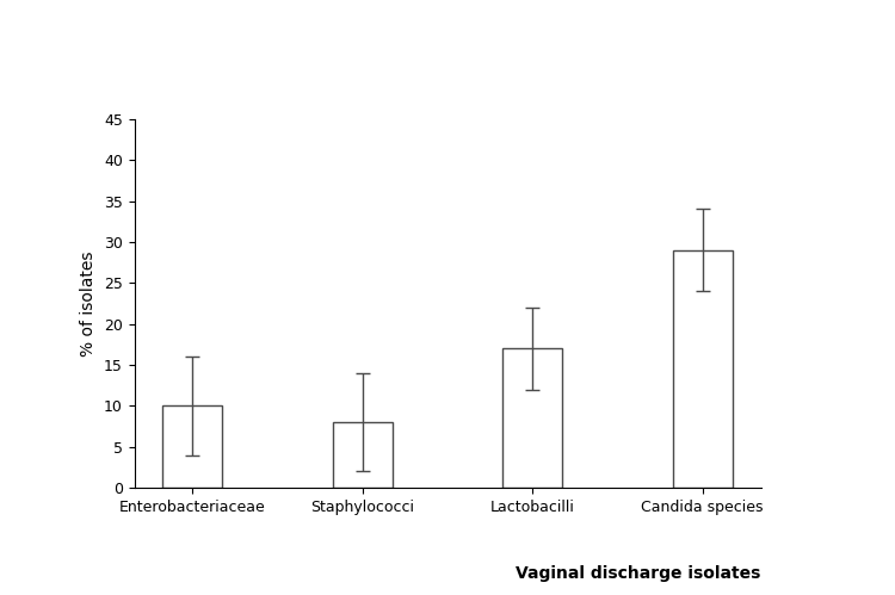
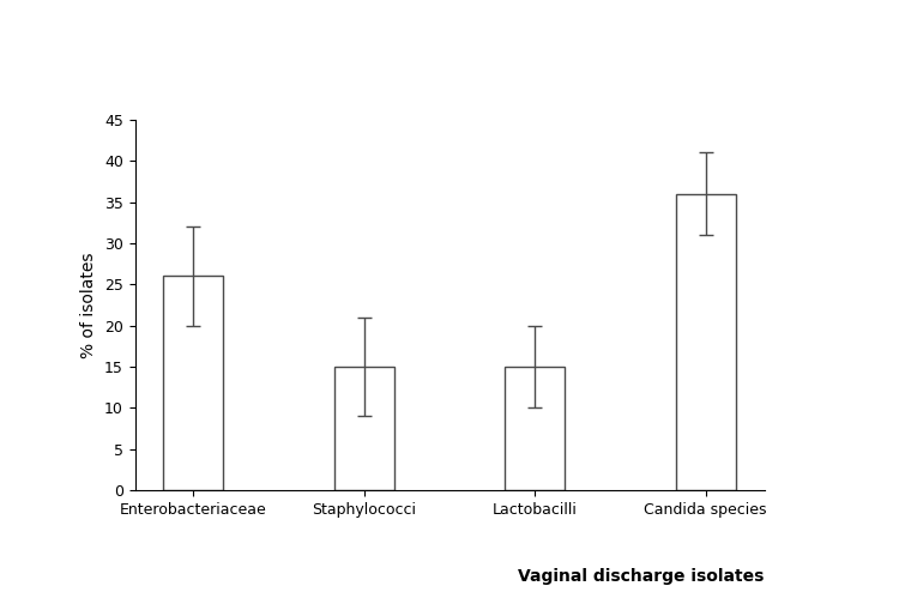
Enterobacteriaceae: 10 -> 26
Staphylococci: 8 -> 15
Lactobacilli: 17 -> 15
Candida species: 29 -> 36
